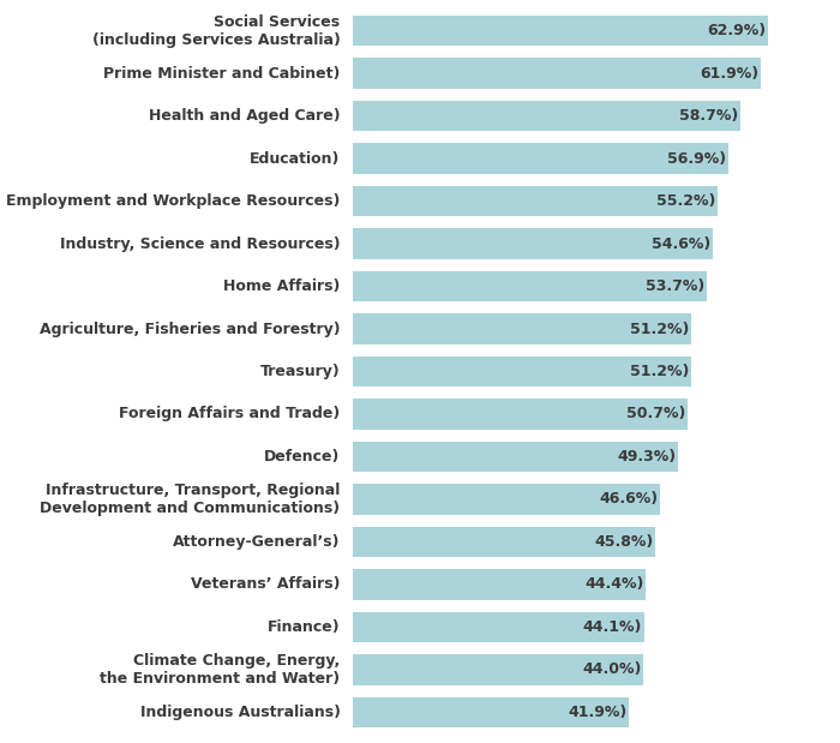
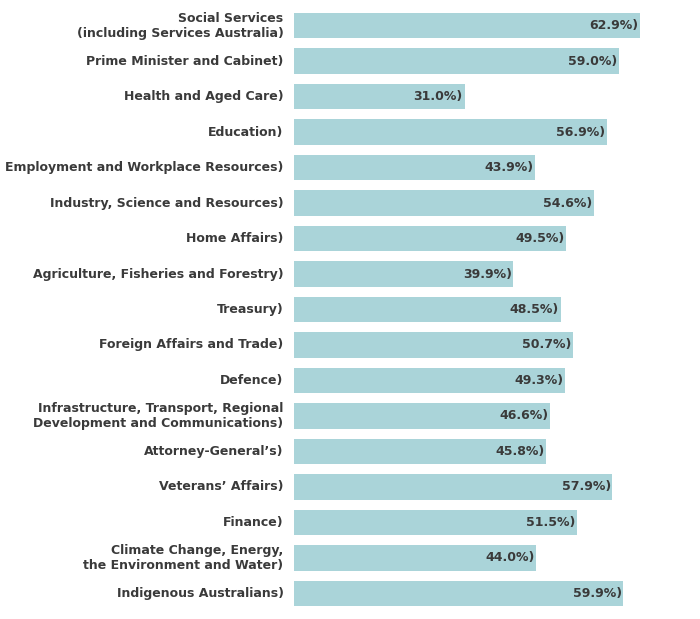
Prime Minister and Cabinet): 61.9%) -> 59.0%)
Health and Aged Care): 58.7%) -> 31.0%)
Employment and Workplace Resources): 55.2%) -> 43.9%)
Home Affairs): 53.7%) -> 49.5%)
Agriculture, Fisheries and Forestry): 51.2%) -> 39.9%)
Treasury): 51.2%) -> 48.5%)
Veterans’ Affairs): 44.4%) -> 57.9%)
Finance): 44.1%) -> 51.5%)
Indigenous Australians): 41.9%) -> 59.9%)
